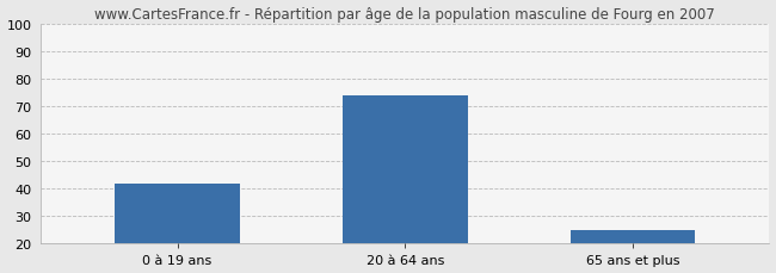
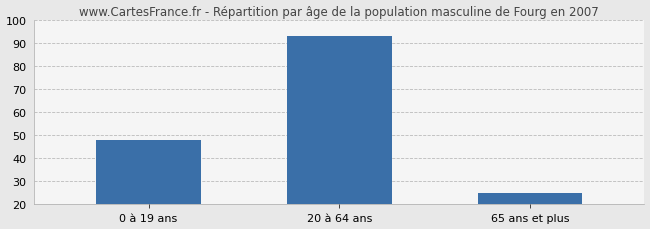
0 à 19 ans: 42 -> 48
20 à 64 ans: 74 -> 93
